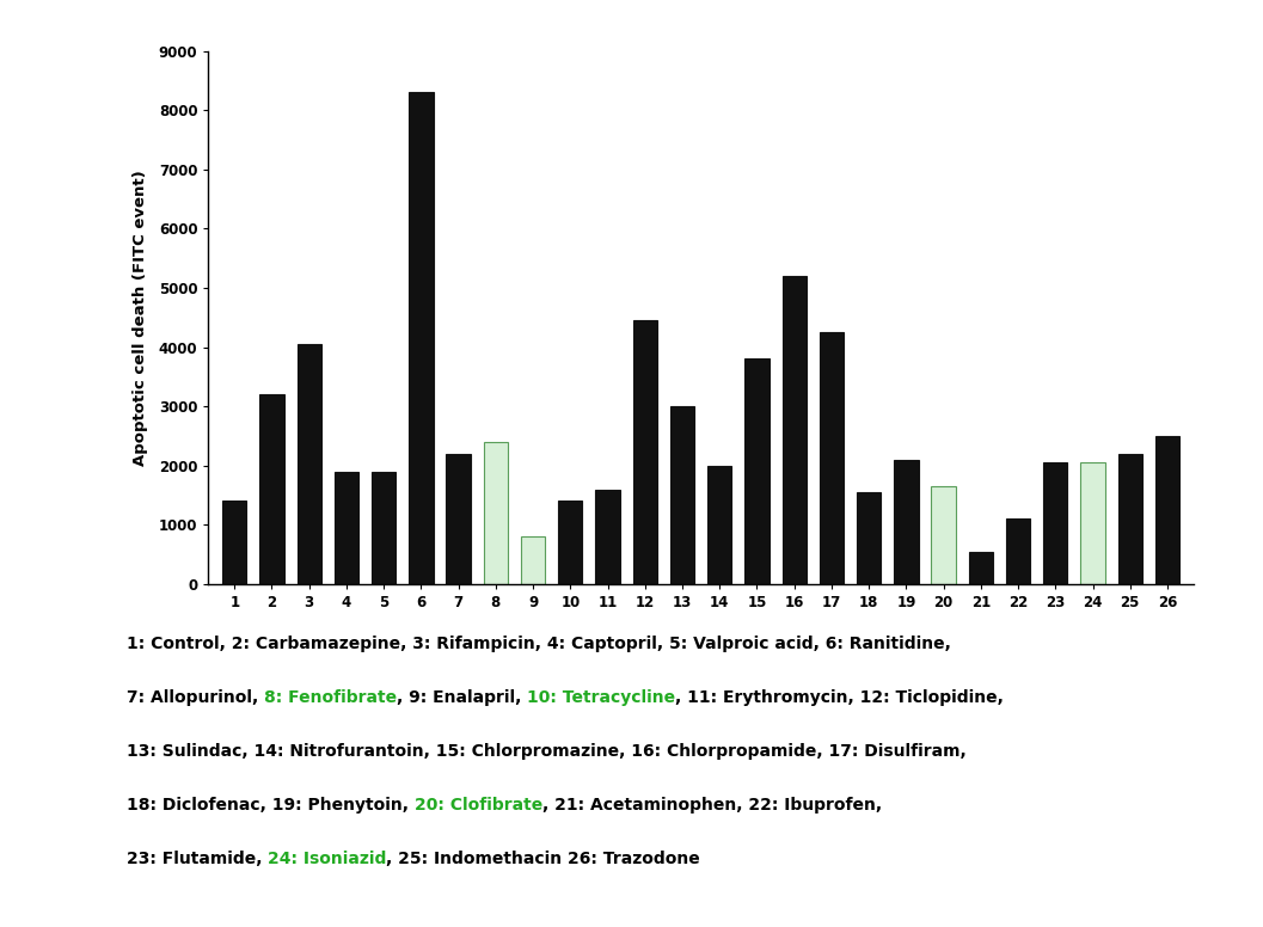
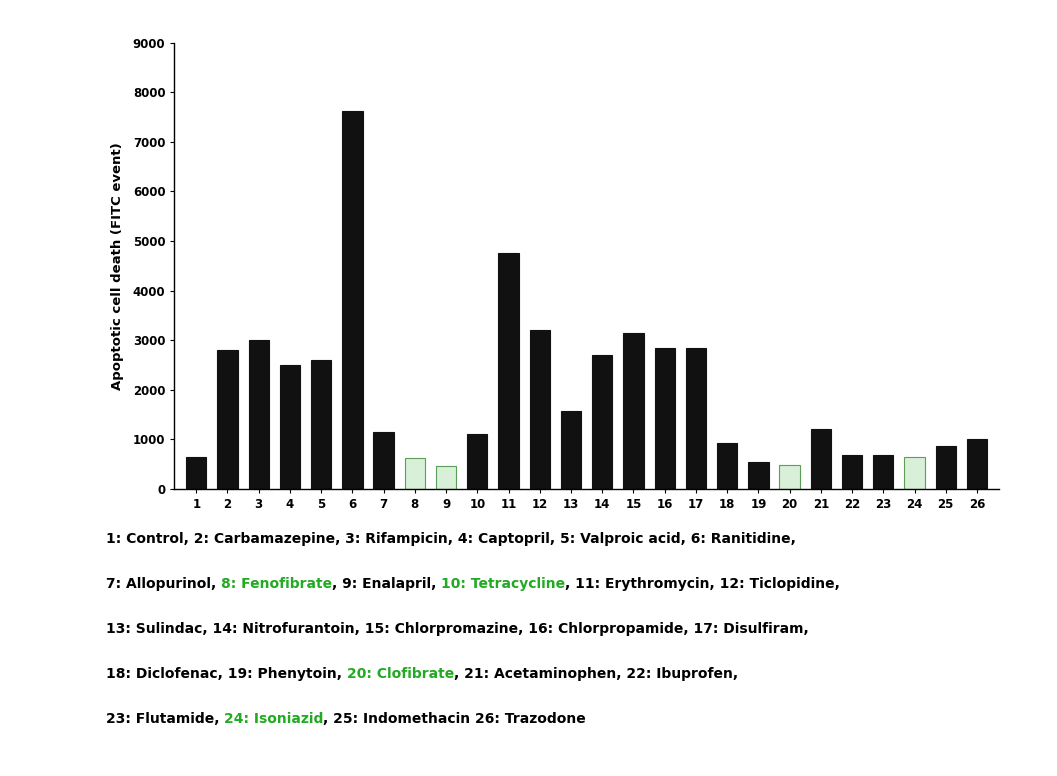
1: 1400 -> 650
2: 3200 -> 2800
3: 4050 -> 3000
4: 1900 -> 2500
5: 1900 -> 2600
6: 8300 -> 7620
7: 2200 -> 1150
8: 2400 -> 630
9: 800 -> 470
10: 1400 -> 1100
11: 1600 -> 4750
12: 4450 -> 3200
13: 3000 -> 1580
14: 2000 -> 2700
15: 3800 -> 3150
16: 5200 -> 2850
17: 4250 -> 2850
18: 1550 -> 920
19: 2100 -> 550
20: 1650 -> 480
21: 550 -> 1200
22: 1100 -> 680
23: 2050 -> 680
24: 2050 -> 640
25: 2200 -> 870
26: 2500 -> 1000
